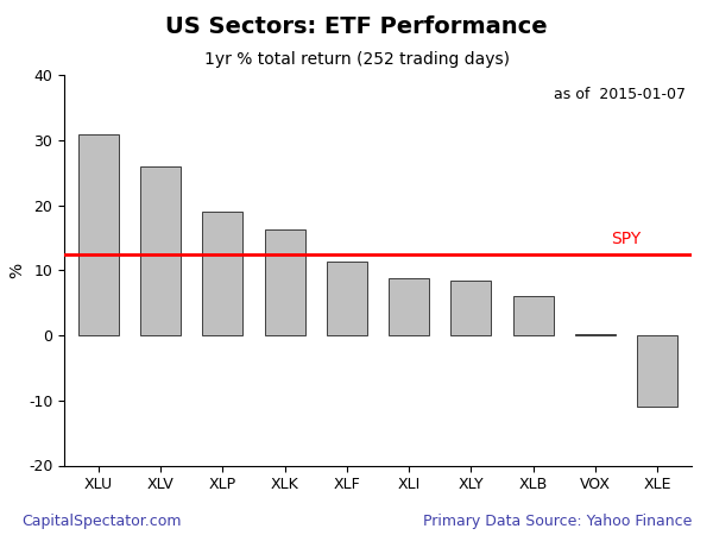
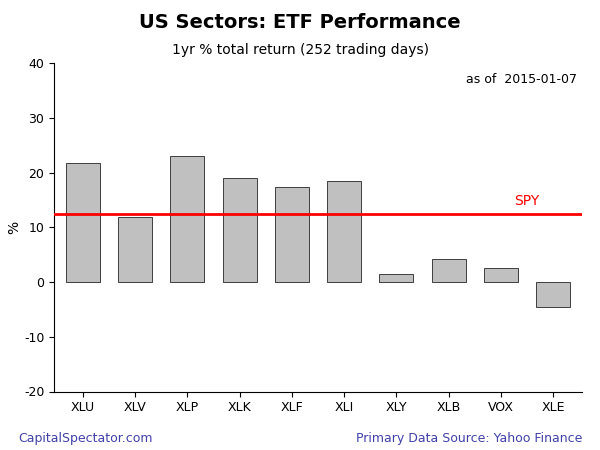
XLU: 30.8 -> 21.8
XLV: 26.0 -> 11.8
XLP: 19.0 -> 23.0
XLK: 16.2 -> 19.0
XLF: 11.3 -> 17.4
XLI: 8.7 -> 18.4
XLY: 8.4 -> 1.4
XLB: 6.0 -> 4.2
VOX: 0.2 -> 2.6
XLE: -11.0 -> -4.6
